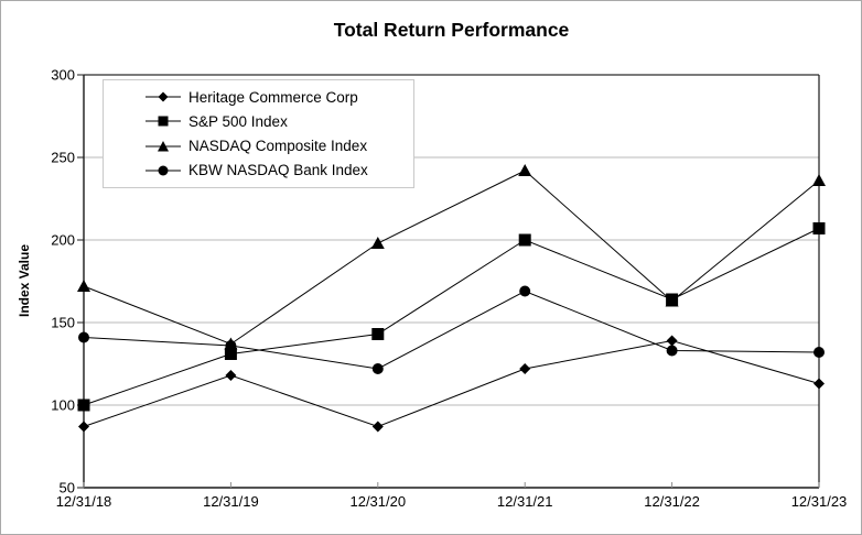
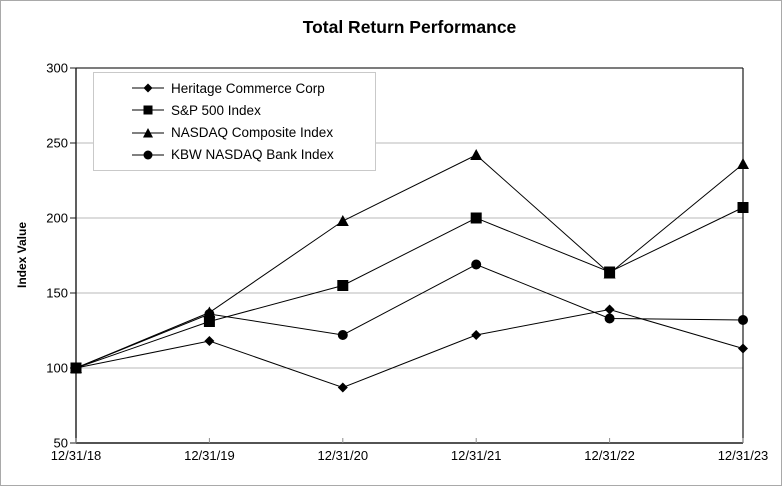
Heritage Commerce Corp/12/31/18: 87 -> 100
NASDAQ Composite Index/12/31/18: 172 -> 100
KBW NASDAQ Bank Index/12/31/18: 141 -> 100
S&P 500 Index/12/31/20: 143 -> 155
